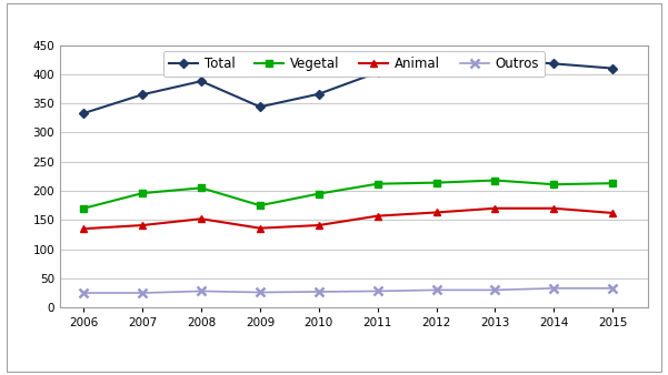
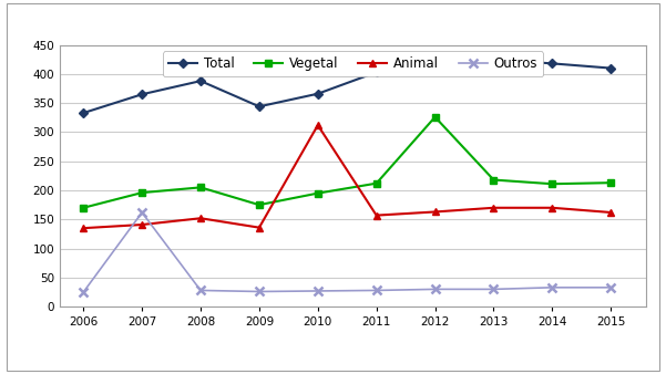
Outros/2007: 25 -> 162
Animal/2010: 141 -> 312
Vegetal/2012: 214 -> 326
